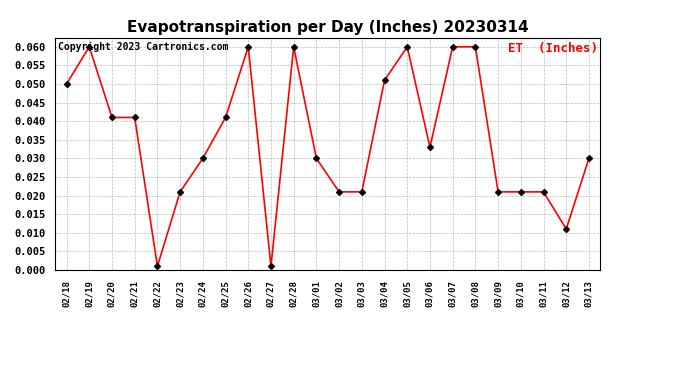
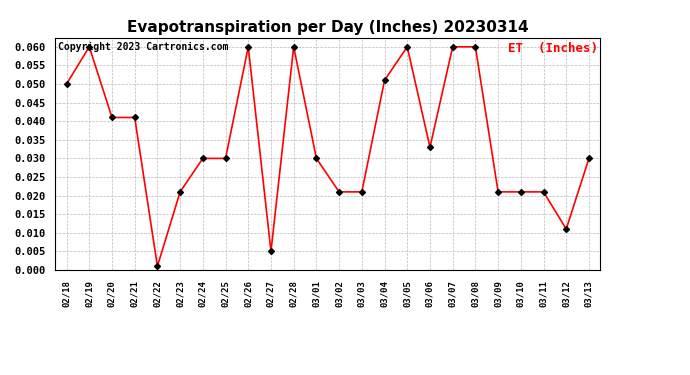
02/25: 0.041 -> 0.030
02/27: 0.001 -> 0.005
